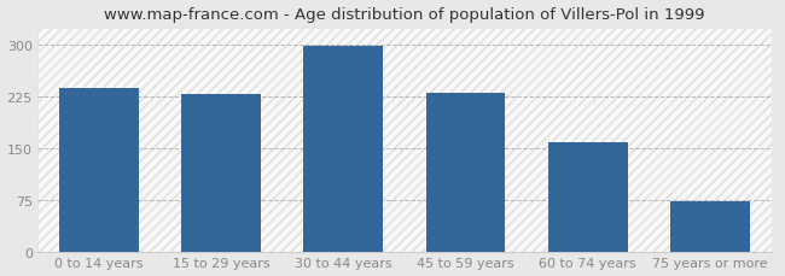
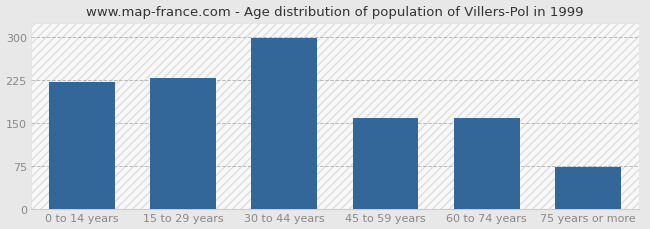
0 to 14 years: 238 -> 222
45 to 59 years: 231 -> 158
